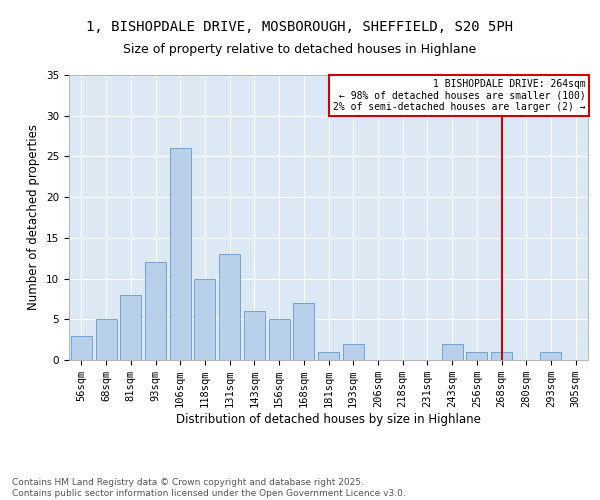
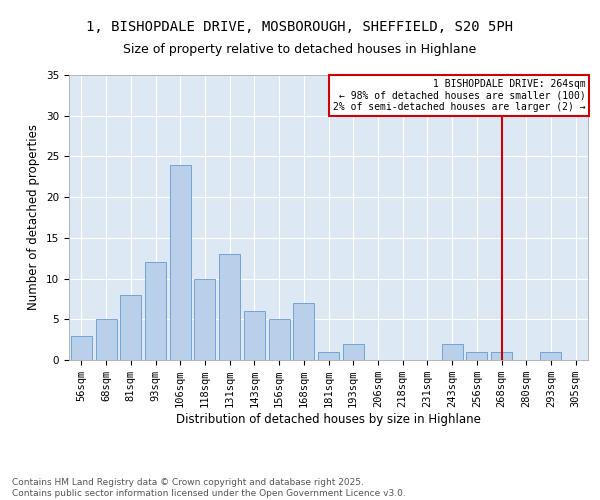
106sqm: 26 -> 24
